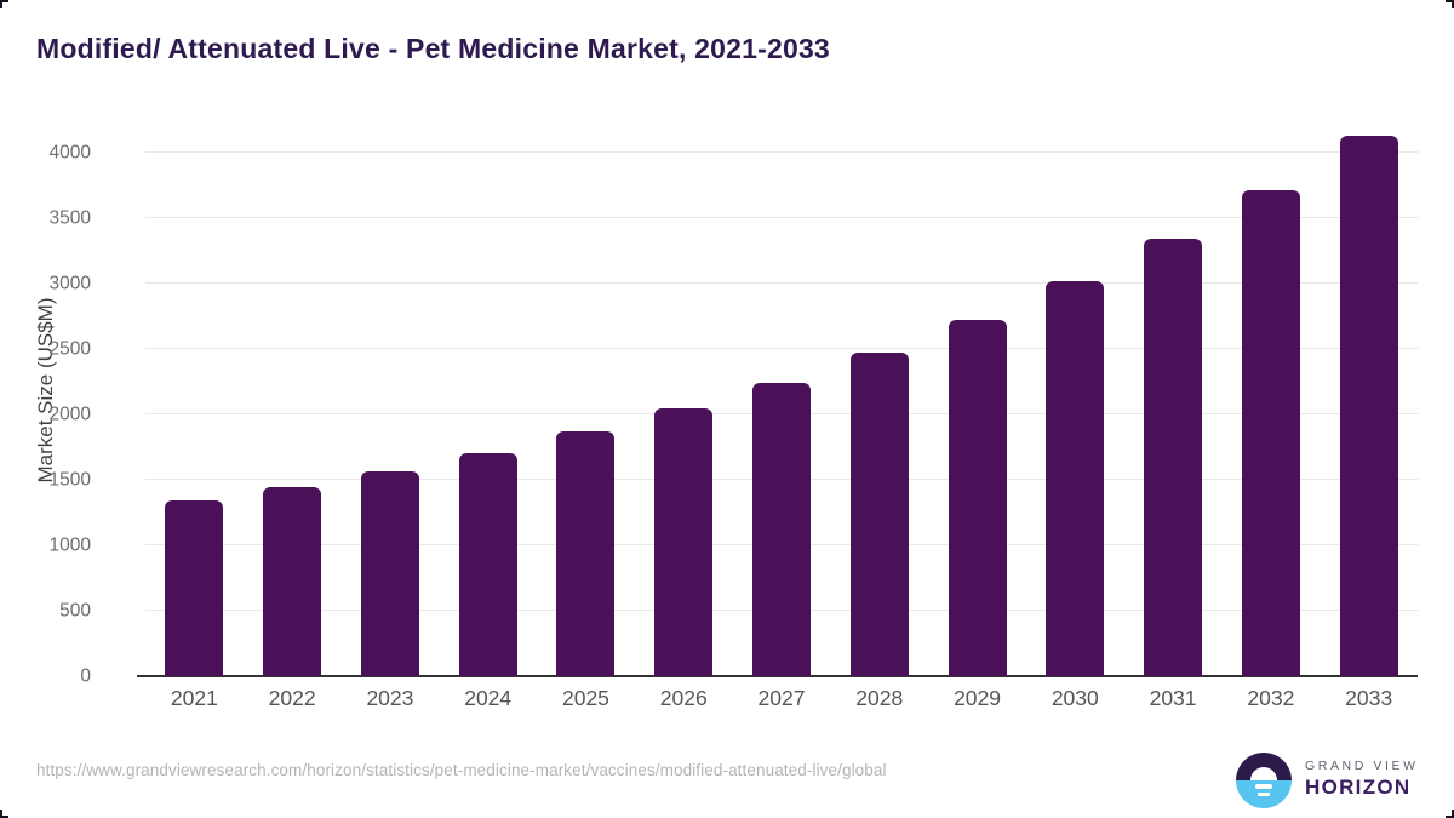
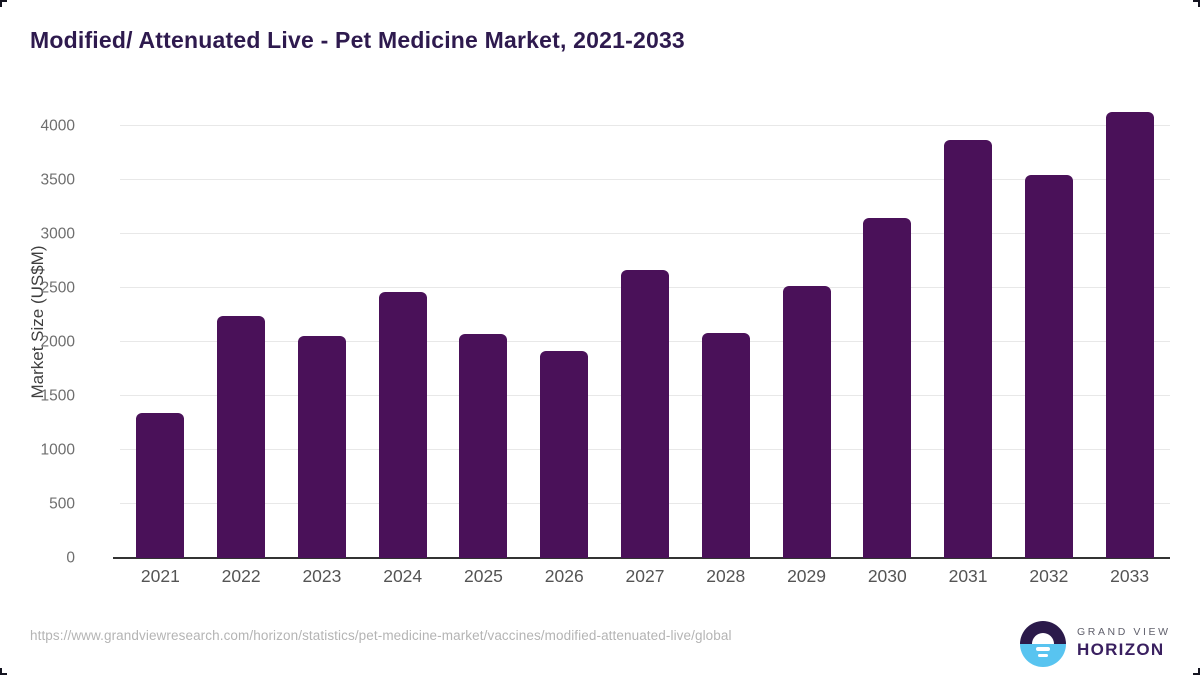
2022: 1440 -> 2240
2023: 1560 -> 2060
2024: 1700 -> 2460
2025: 1870 -> 2070
2026: 2040 -> 1920
2027: 2240 -> 2670
2028: 2470 -> 2080
2029: 2720 -> 2520
2030: 3020 -> 3150
2031: 3340 -> 3870
2032: 3710 -> 3550
